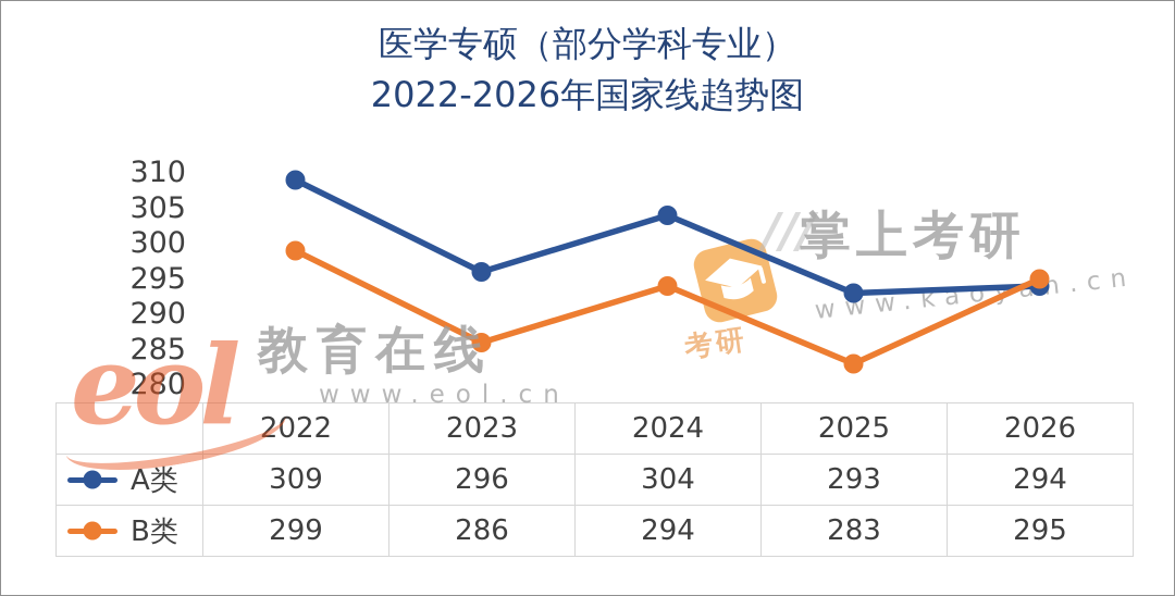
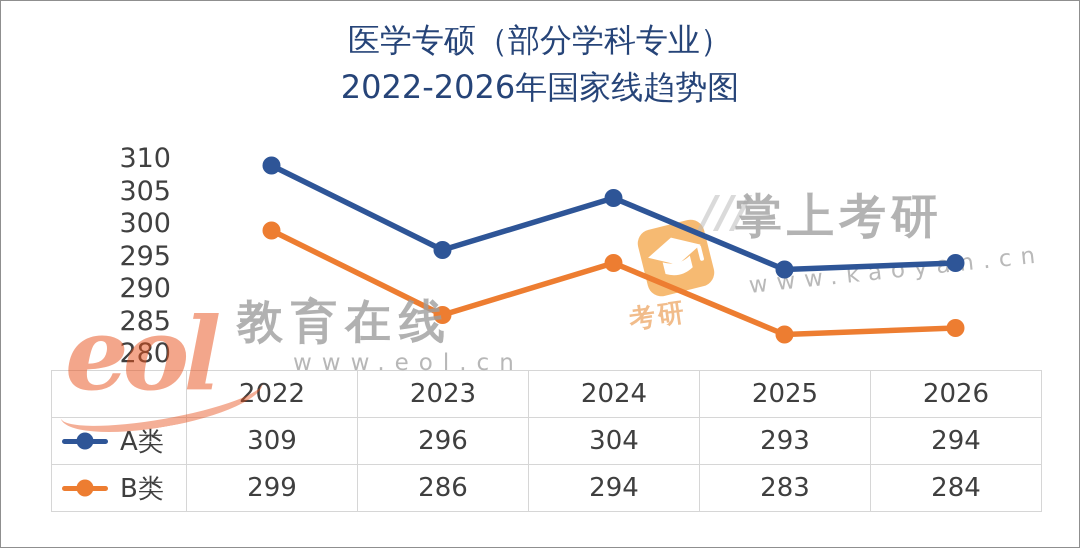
B类/2026: 295 -> 284
